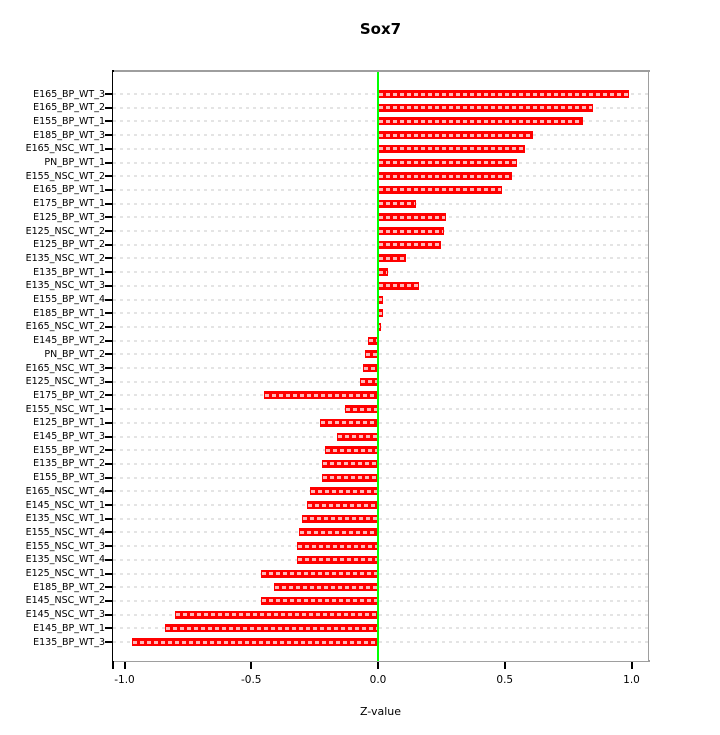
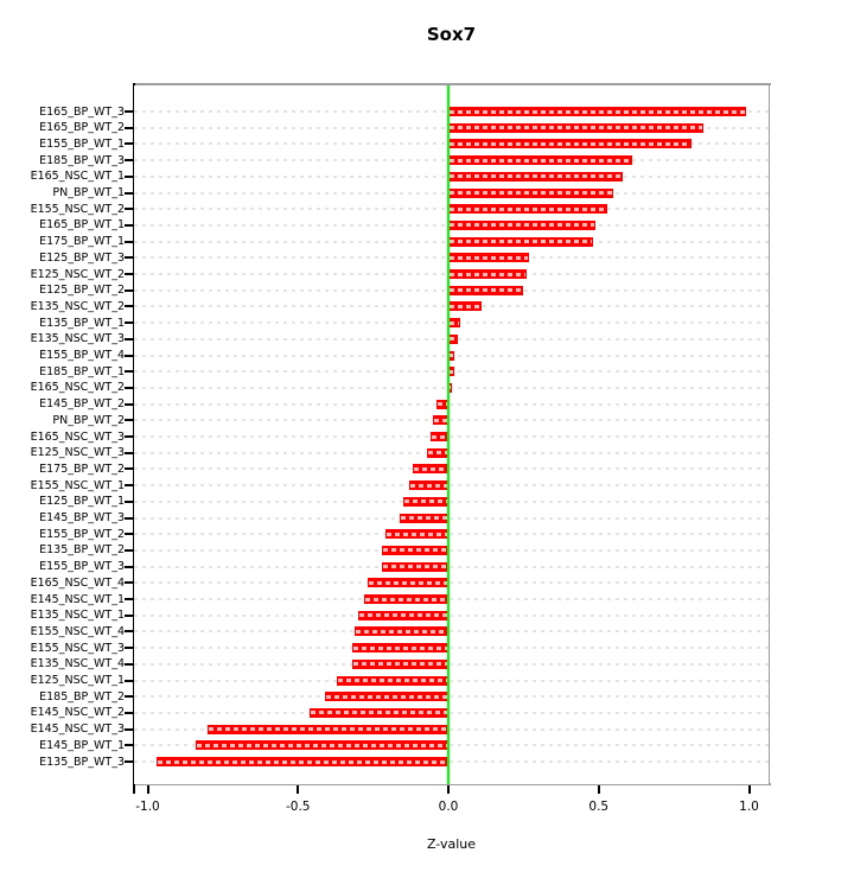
E175_BP_WT_1: 0.15 -> 0.48
E135_NSC_WT_3: 0.16 -> 0.03
E175_BP_WT_2: -0.45 -> -0.12
E125_BP_WT_1: -0.23 -> -0.15
E125_NSC_WT_1: -0.46 -> -0.37
